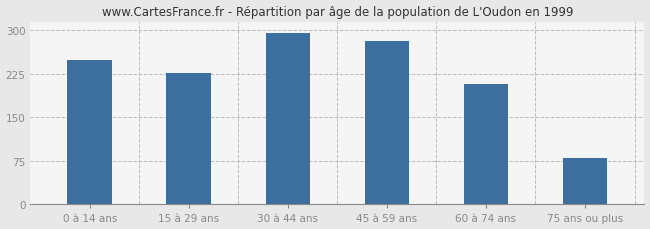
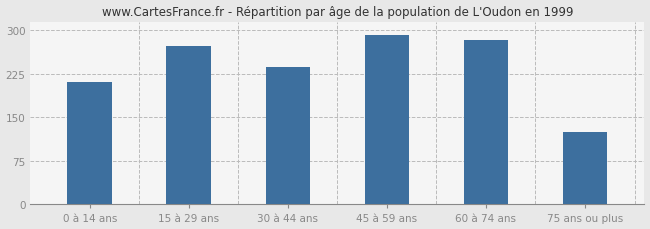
0 à 14 ans: 248 -> 210
15 à 29 ans: 226 -> 272
30 à 44 ans: 295 -> 236
45 à 59 ans: 282 -> 292
60 à 74 ans: 208 -> 284
75 ans ou plus: 80 -> 124
